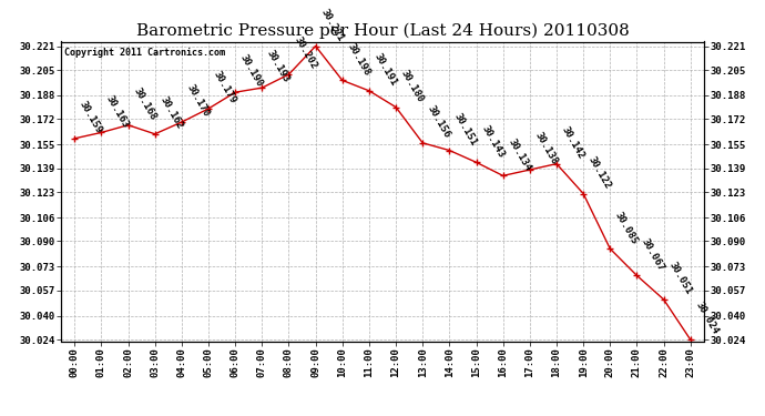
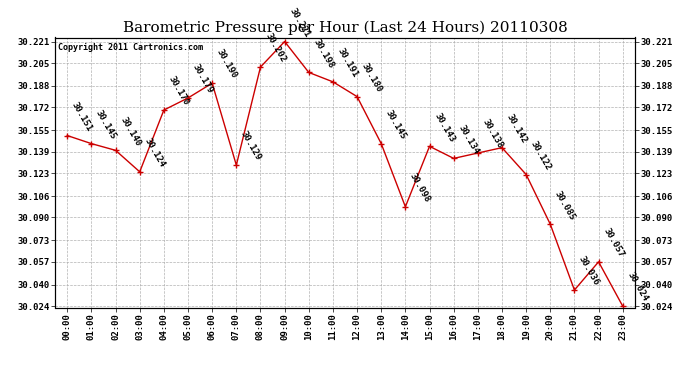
00:00: 30.159 -> 30.151
01:00: 30.163 -> 30.145
02:00: 30.168 -> 30.140
03:00: 30.162 -> 30.124
07:00: 30.193 -> 30.129
13:00: 30.156 -> 30.145
14:00: 30.151 -> 30.098
21:00: 30.067 -> 30.036
22:00: 30.051 -> 30.057
